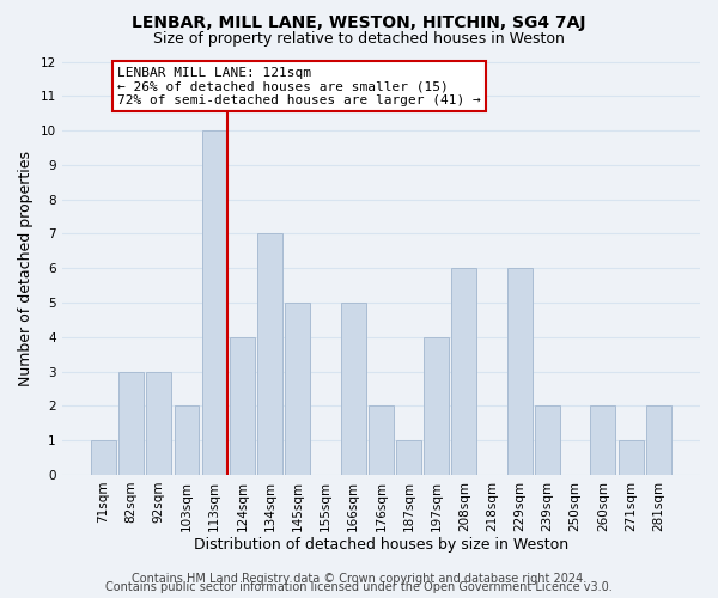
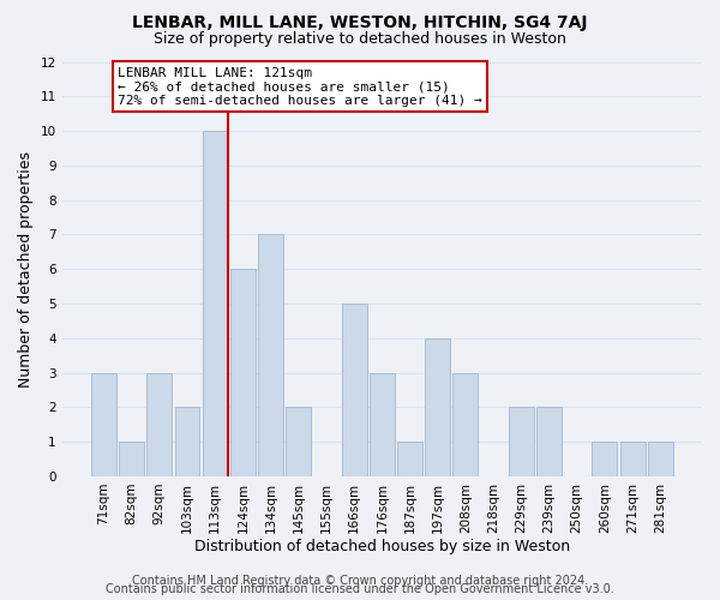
71sqm: 1 -> 3
82sqm: 3 -> 1
124sqm: 4 -> 6
145sqm: 5 -> 2
176sqm: 2 -> 3
208sqm: 6 -> 3
229sqm: 6 -> 2
260sqm: 2 -> 1
281sqm: 2 -> 1
